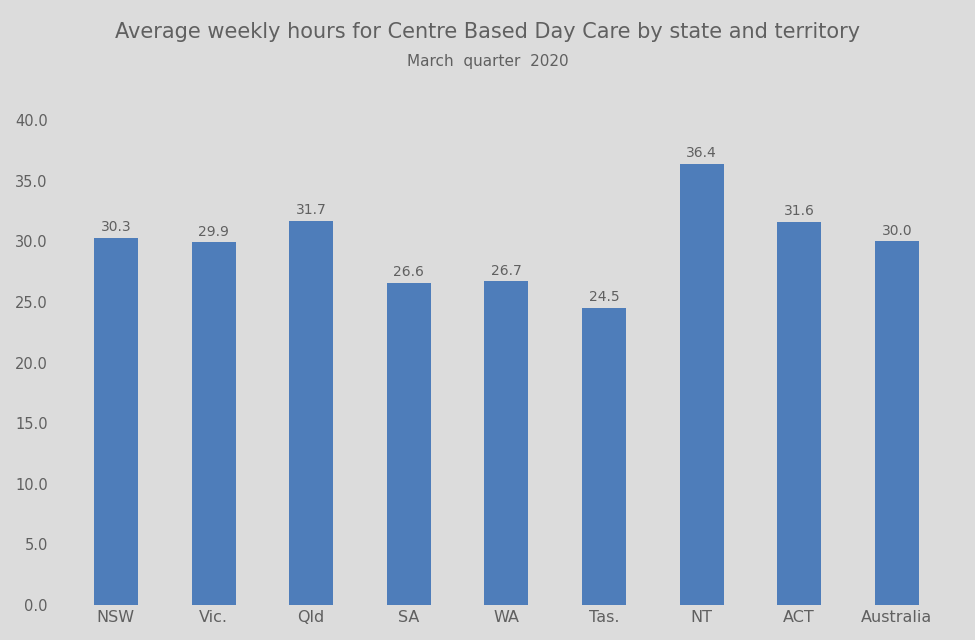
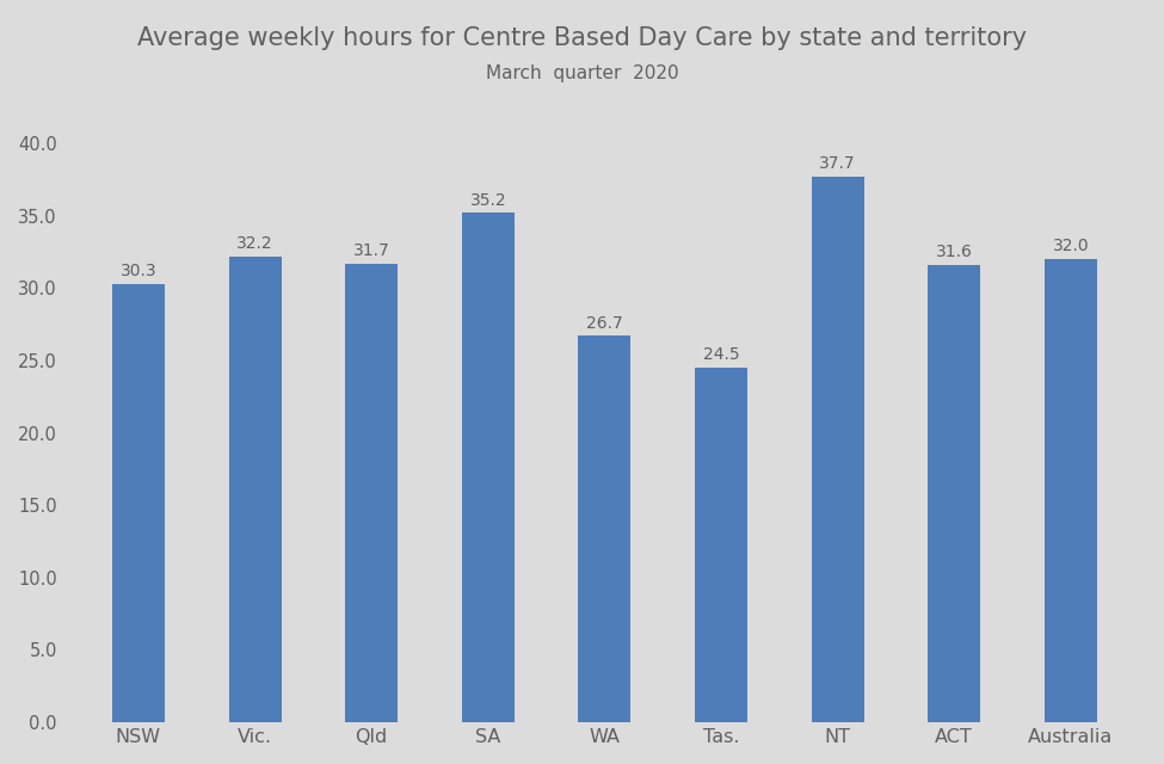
Vic.: 29.9 -> 32.2
SA: 26.6 -> 35.2
NT: 36.4 -> 37.7
Australia: 30.0 -> 32.0
